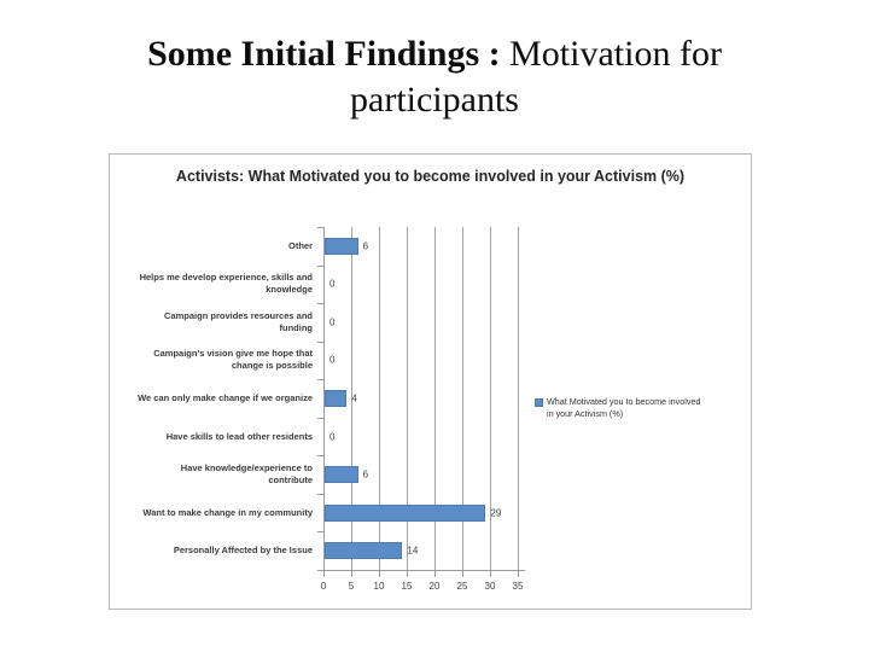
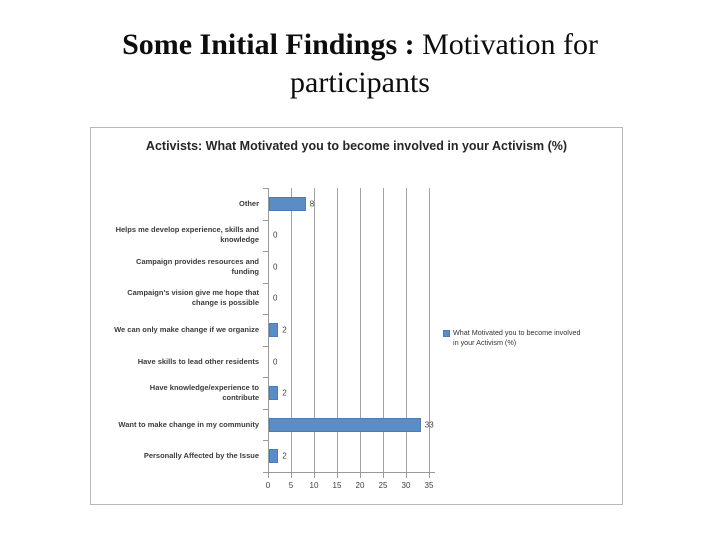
Other: 6 -> 8
We can only make change if we organize: 4 -> 2
Have knowledge/experience to contribute: 6 -> 2
Want to make change in my community: 29 -> 33
Personally Affected by the Issue: 14 -> 2
